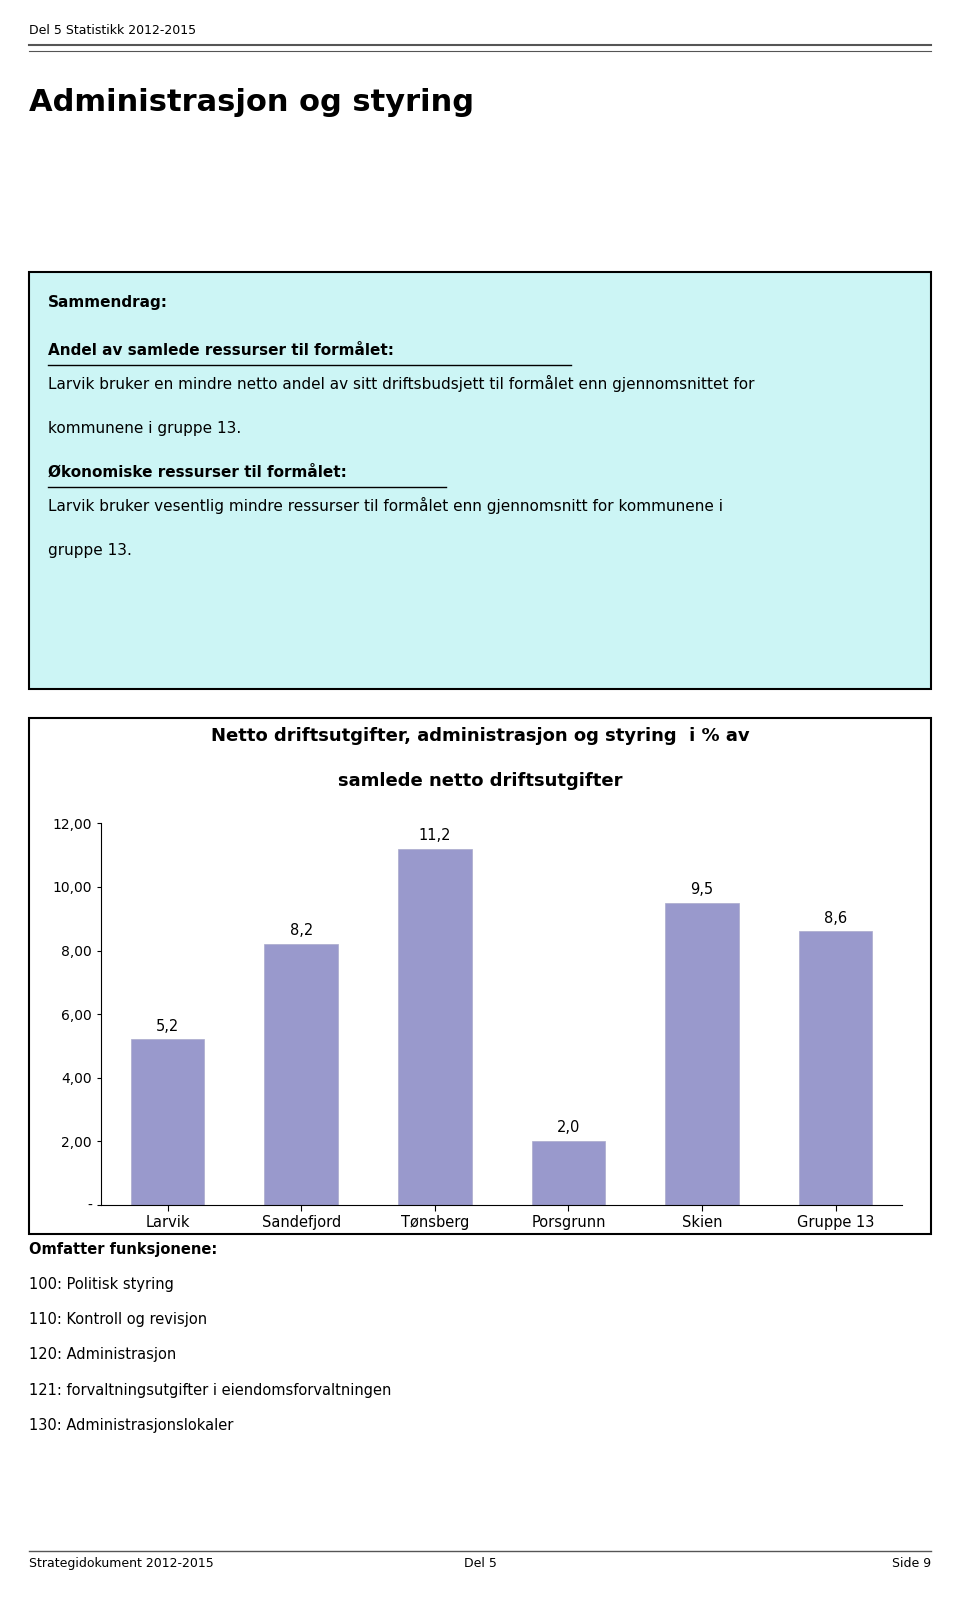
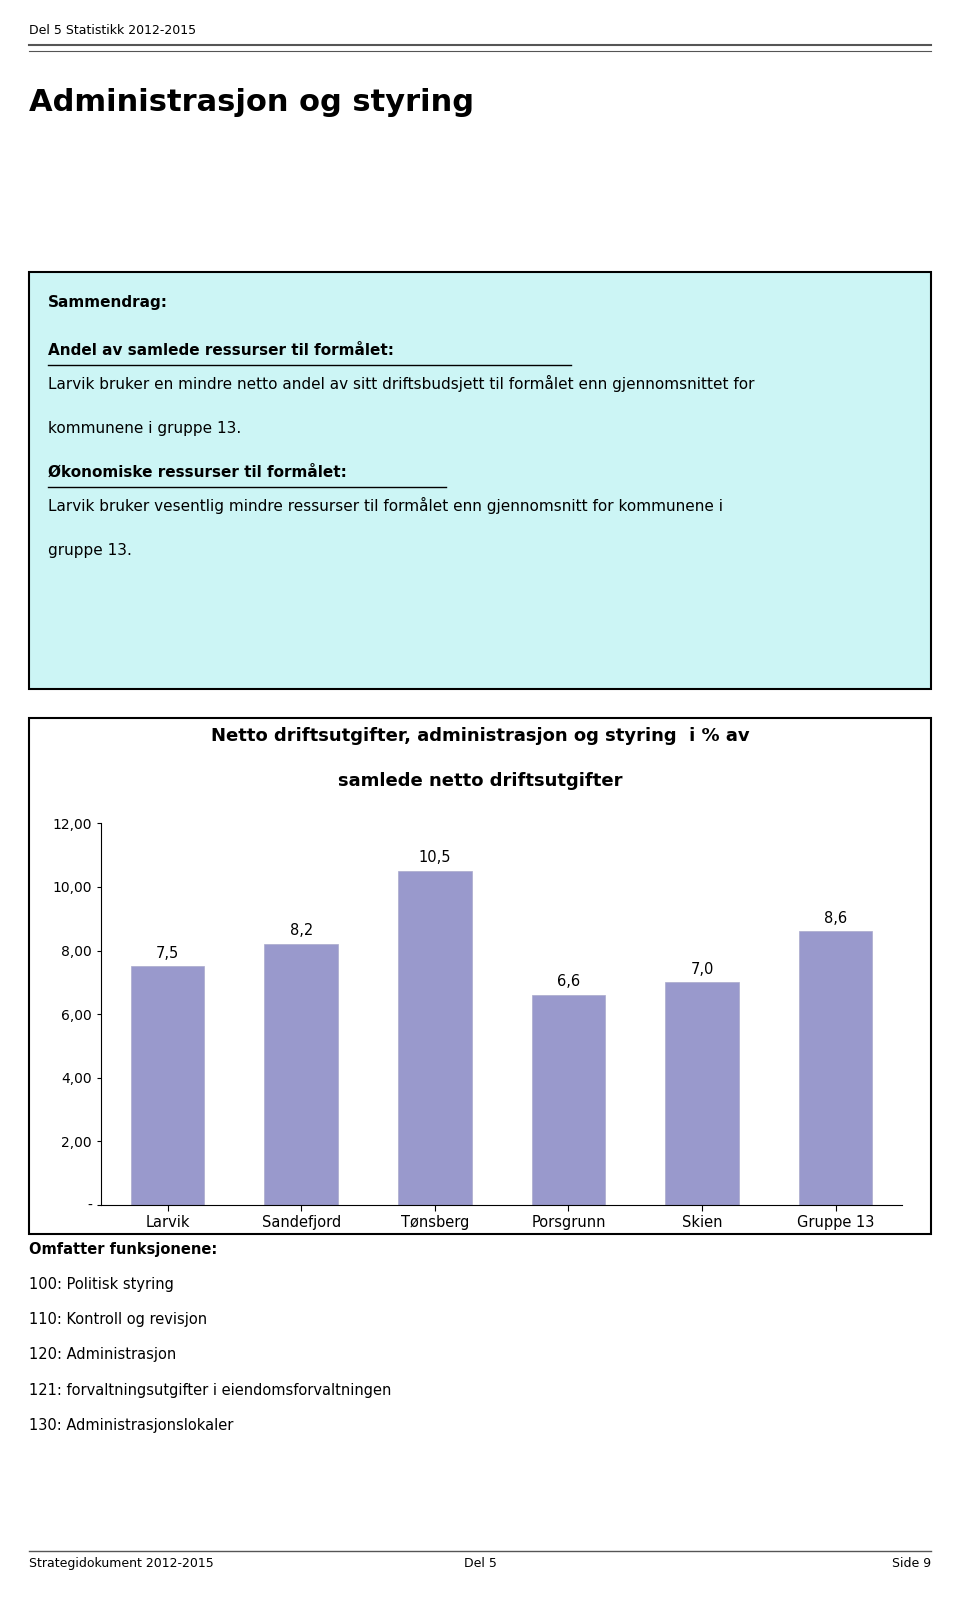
Larvik: 5,2 -> 7,5
Tønsberg: 11,2 -> 10,5
Porsgrunn: 2,0 -> 6,6
Skien: 9,5 -> 7,0
